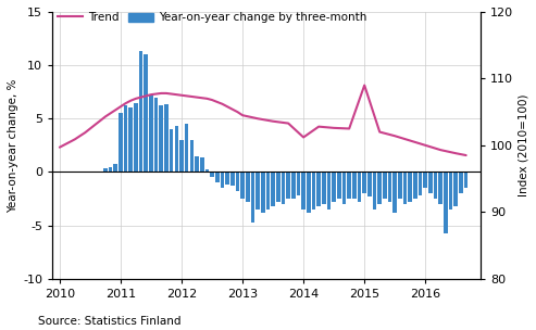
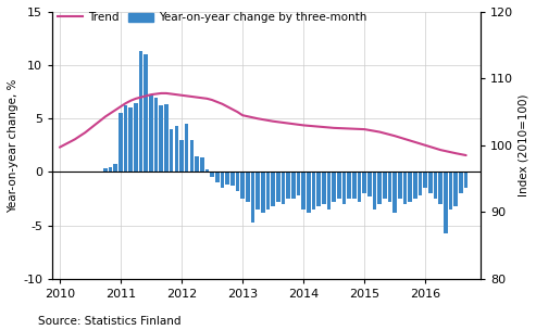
Trend/2014: 101.2 -> 103.0
Trend/2015: 109.0 -> 102.4
